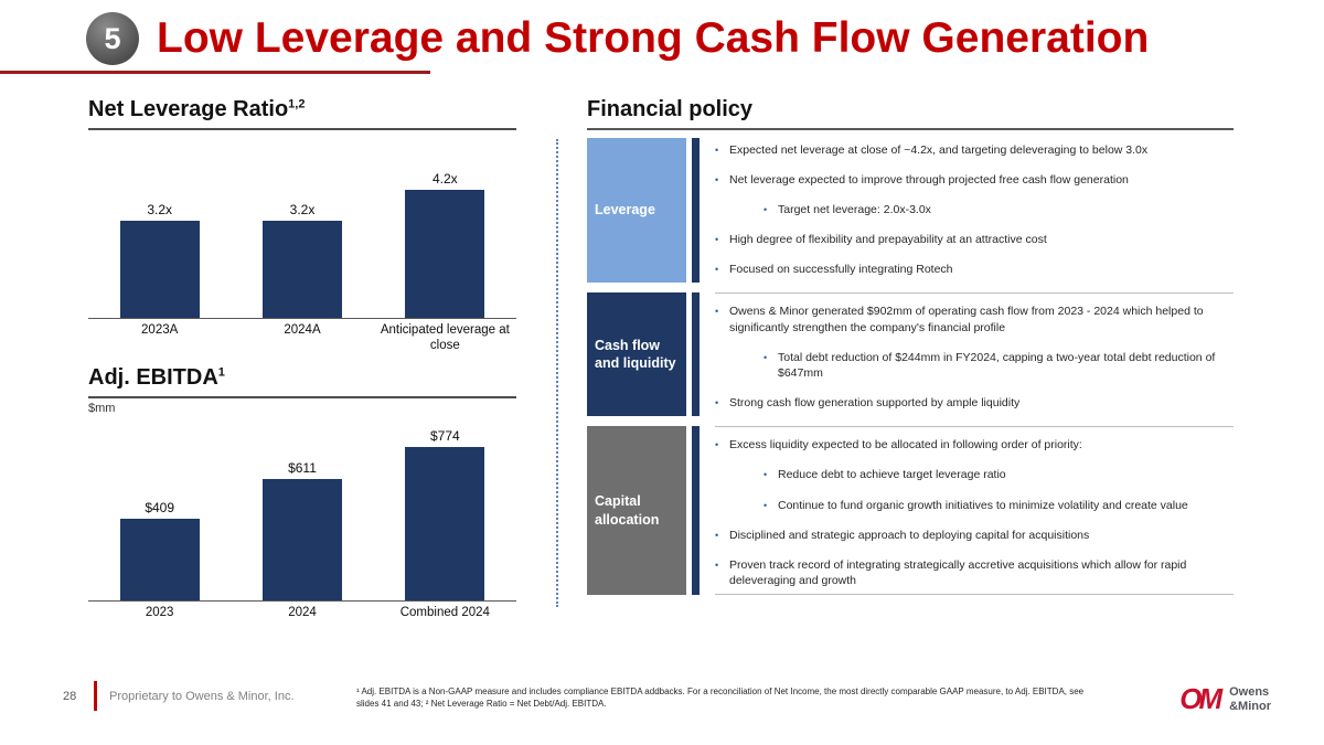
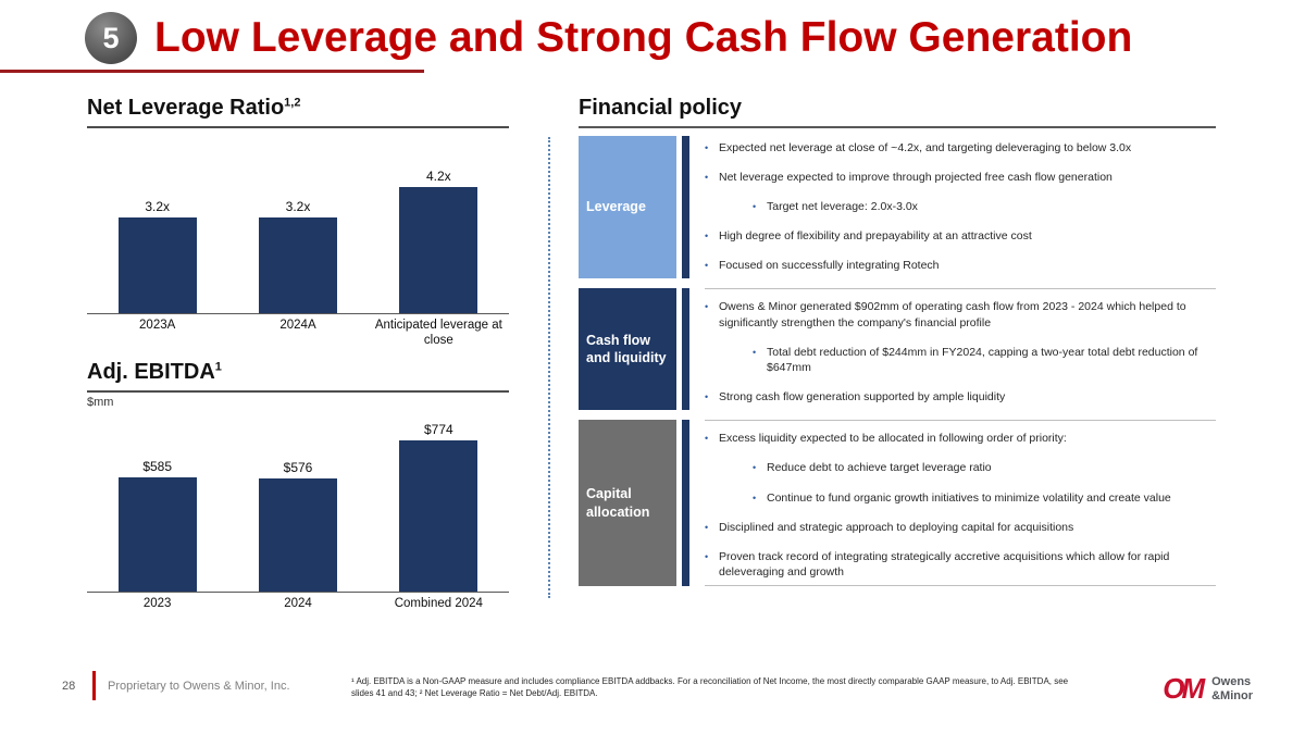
Adj. EBITDA/2023: $409 -> $585
Adj. EBITDA/2024: $611 -> $576
